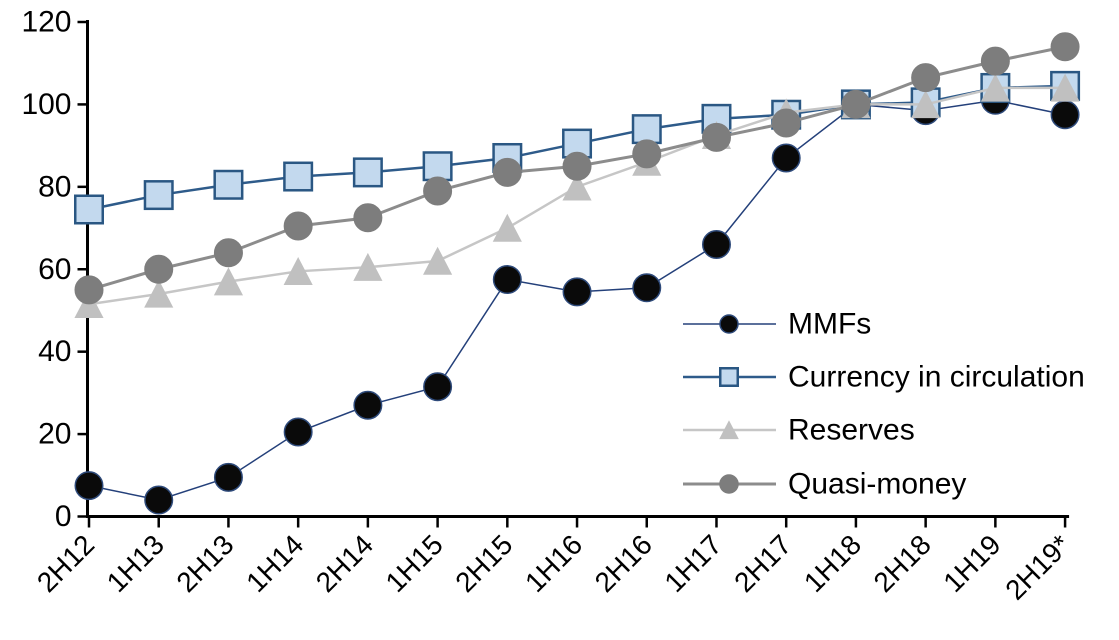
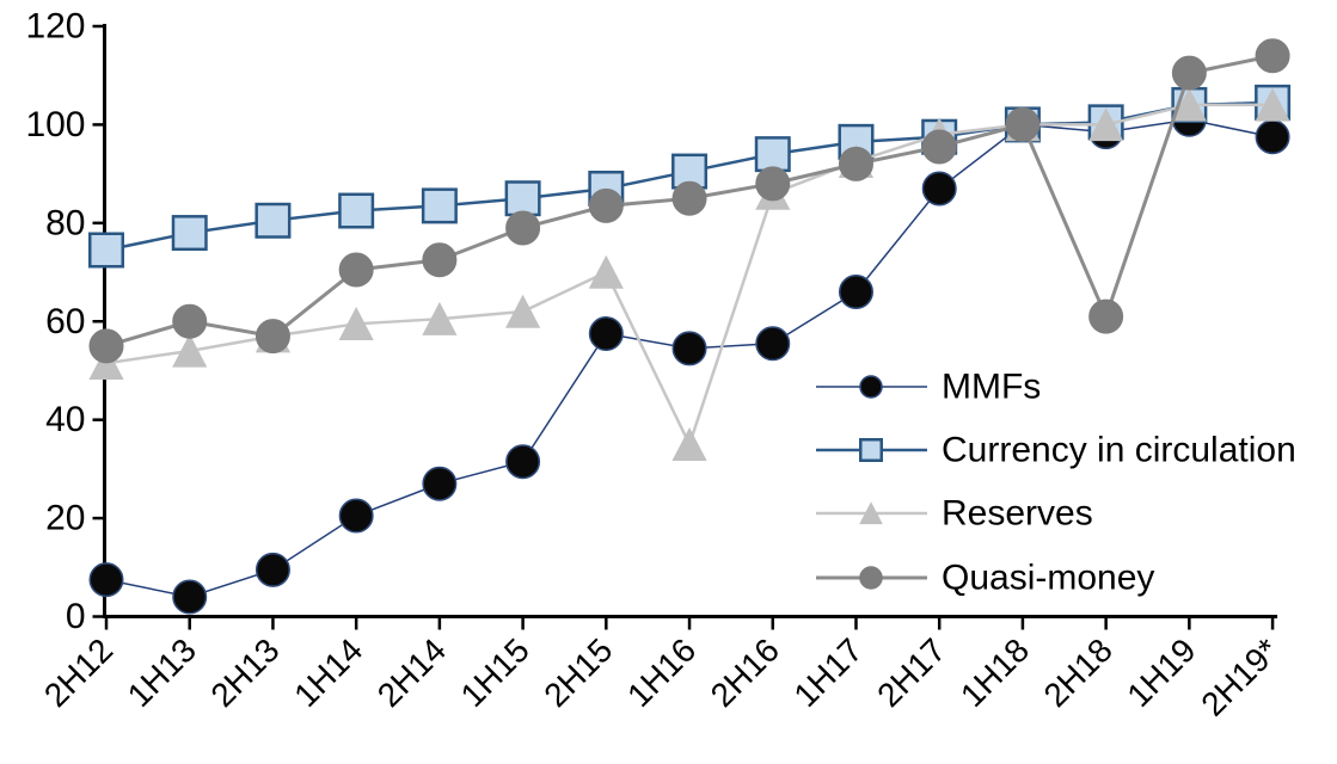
Quasi-money/2H13: 64 -> 57
Reserves/1H16: 80 -> 35
Quasi-money/2H18: 106 -> 61
